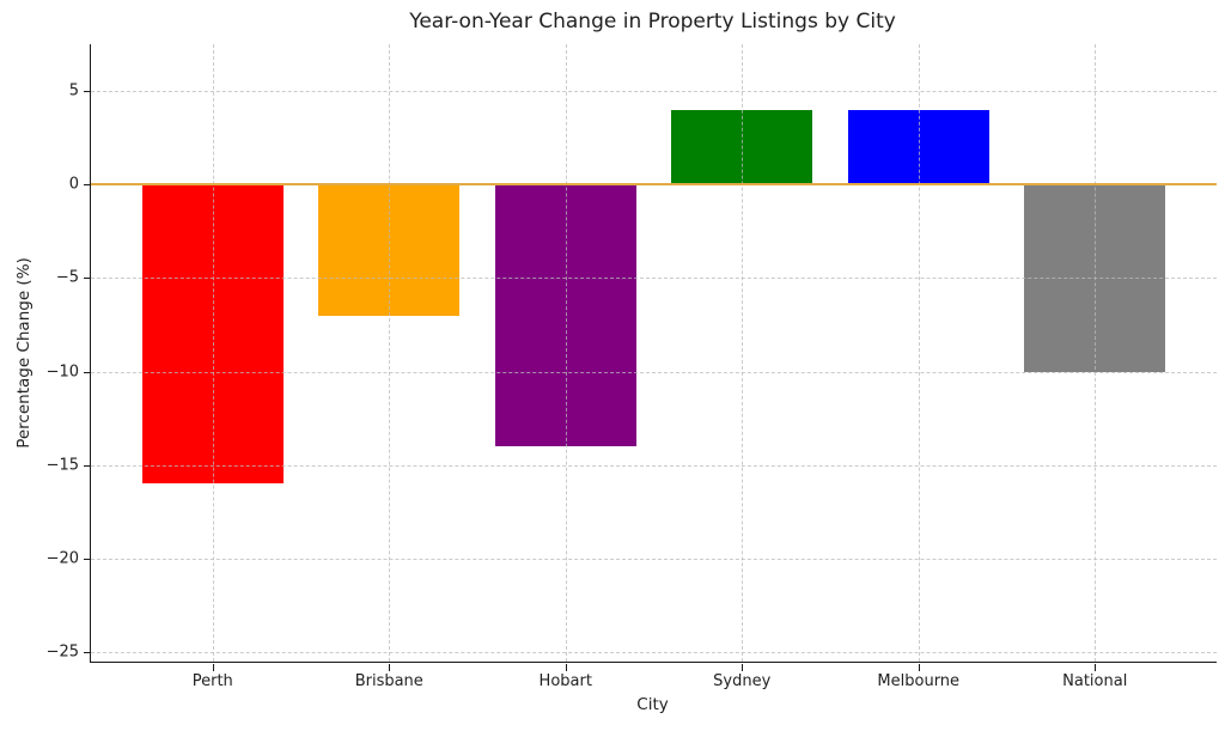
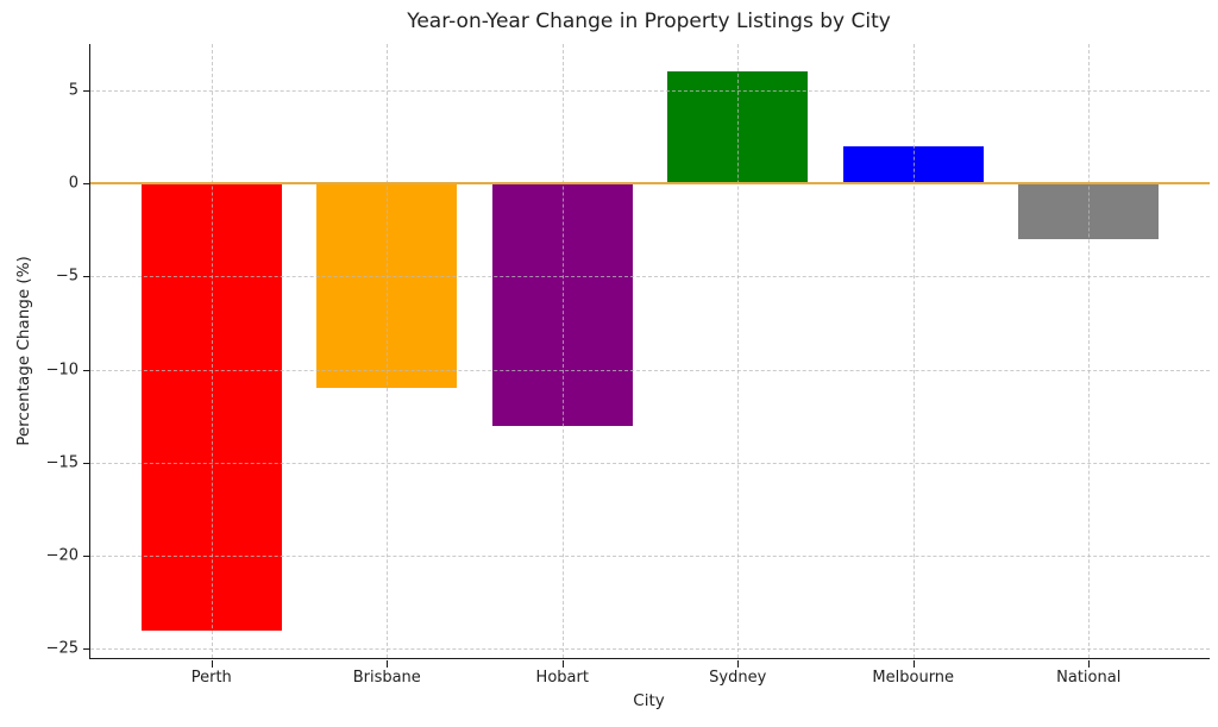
Perth: -16 -> -24
Brisbane: -7 -> -11
Hobart: -14 -> -13
Sydney: 4 -> 6
Melbourne: 4 -> 2
National: -10 -> -3
